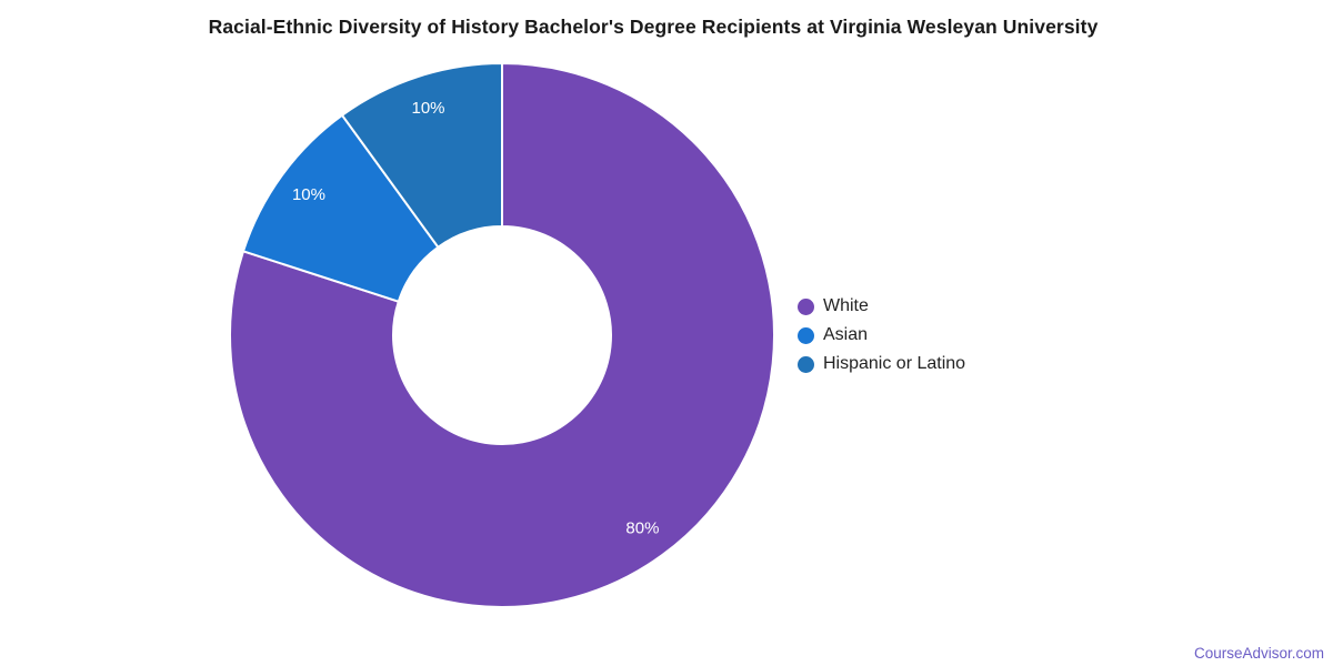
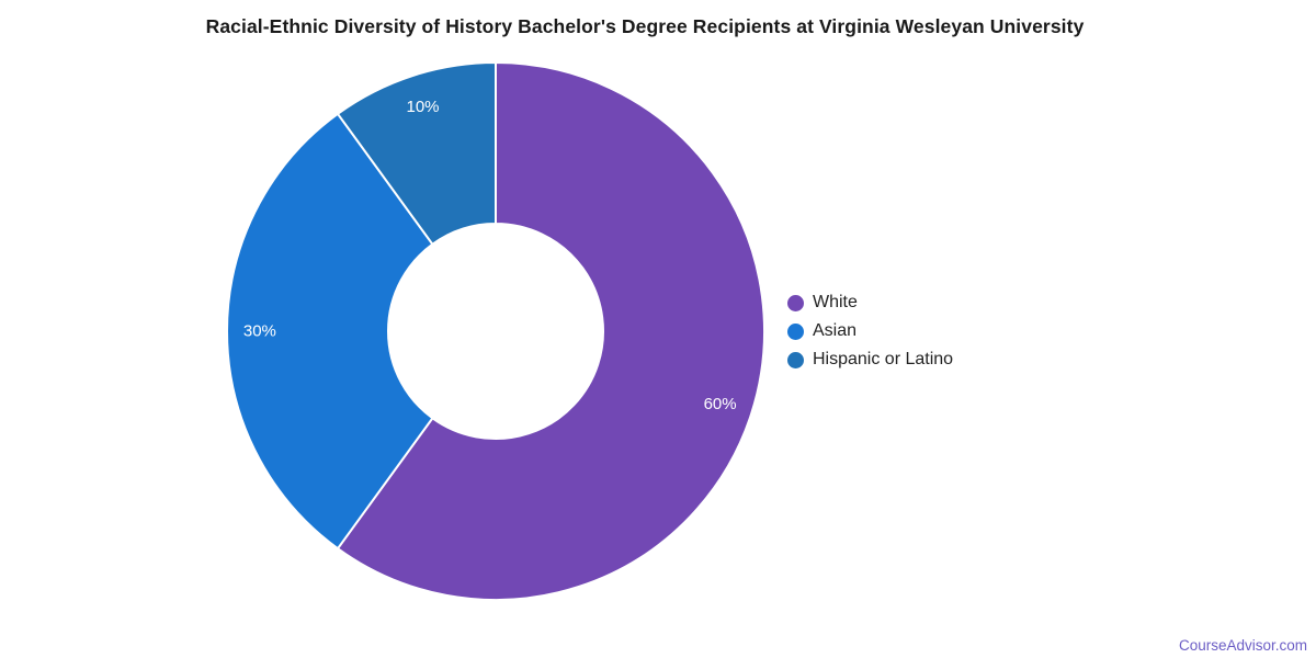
White: 80% -> 60%
Asian: 10% -> 30%
